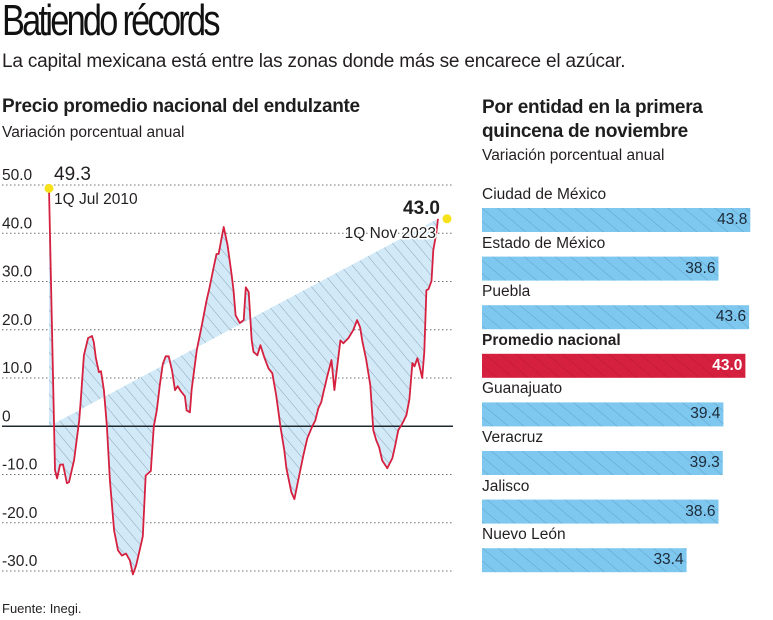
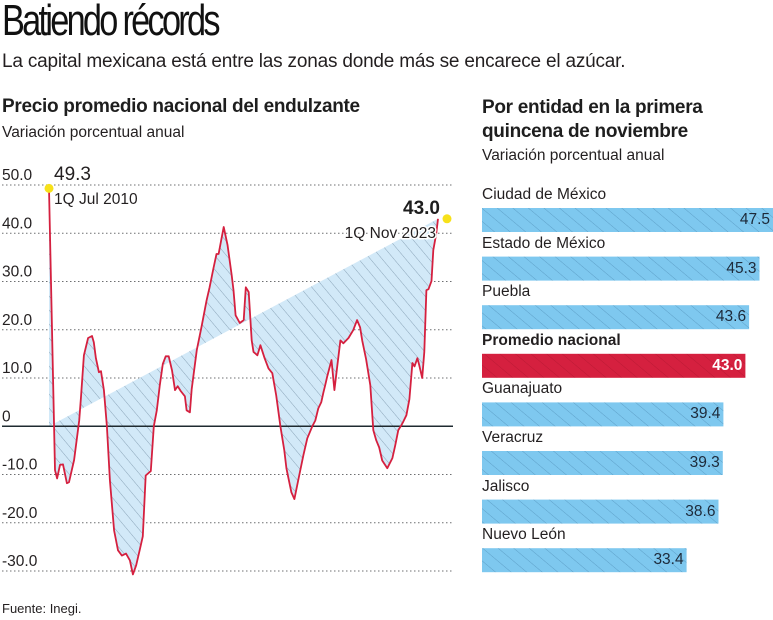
Por entidad en la primera quincena de noviembre/Ciudad de México: 43.8 -> 47.5
Por entidad en la primera quincena de noviembre/Estado de México: 38.6 -> 45.3
